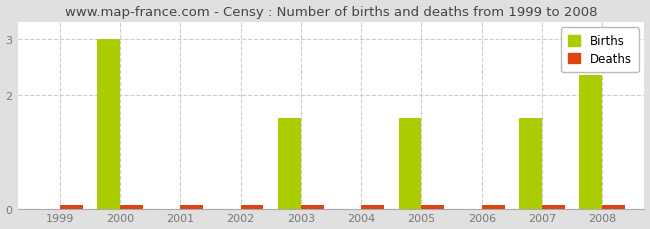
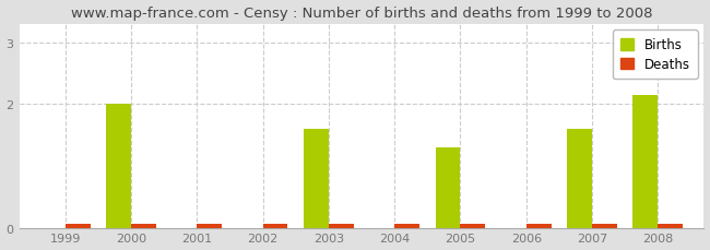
Births/2000: 3.00 -> 2.00
Births/2005: 1.60 -> 1.30
Births/2008: 2.35 -> 2.14
